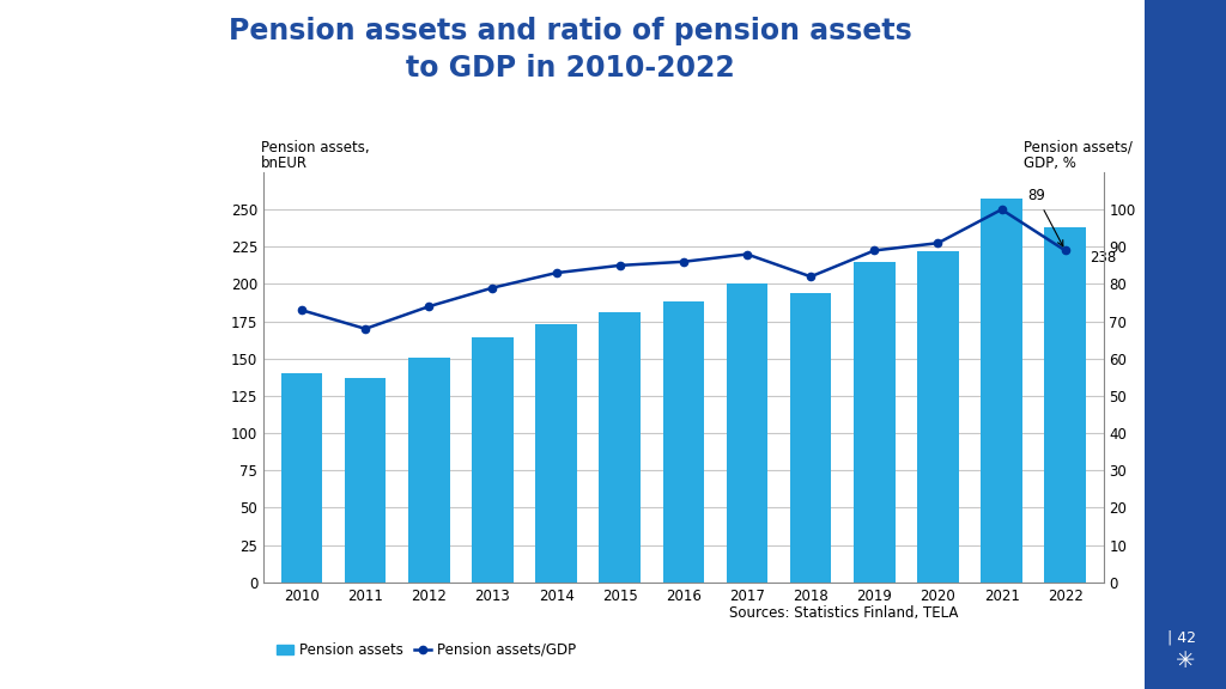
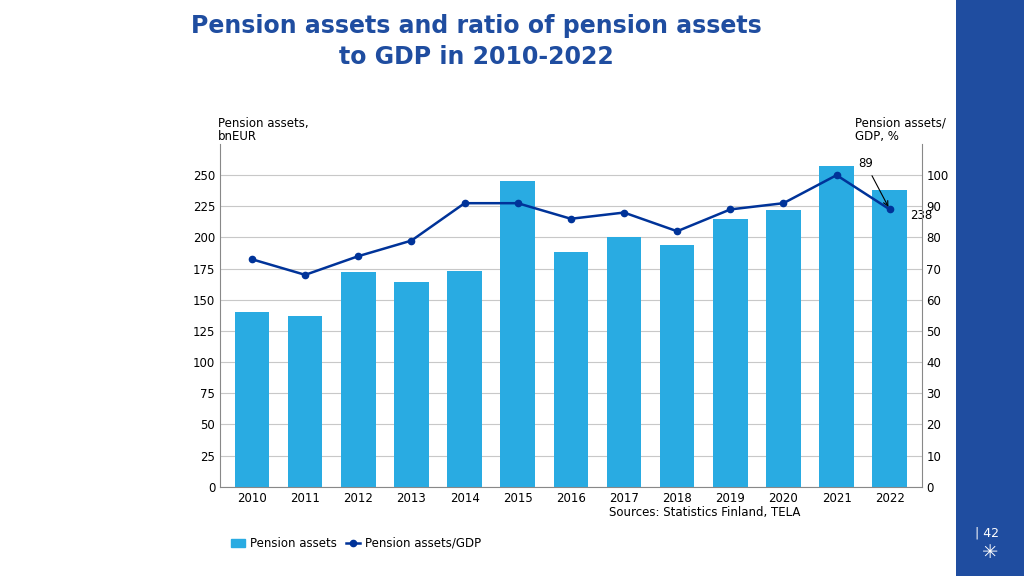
Pension assets/2012: 151 -> 172
Pension assets/GDP/2014: 83 -> 91
Pension assets/2015: 181 -> 245
Pension assets/GDP/2015: 85 -> 91
